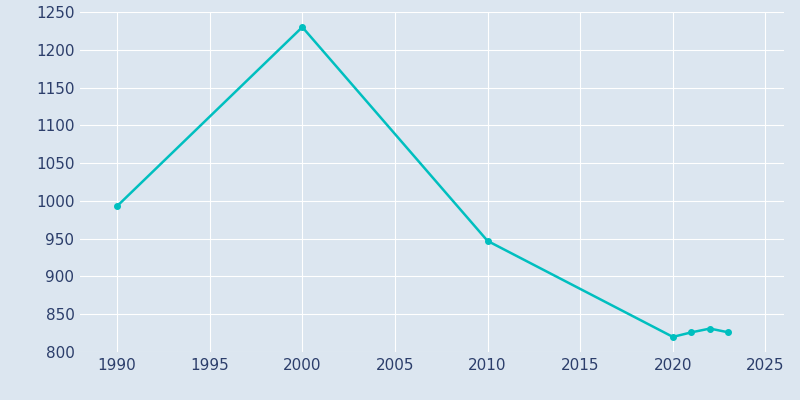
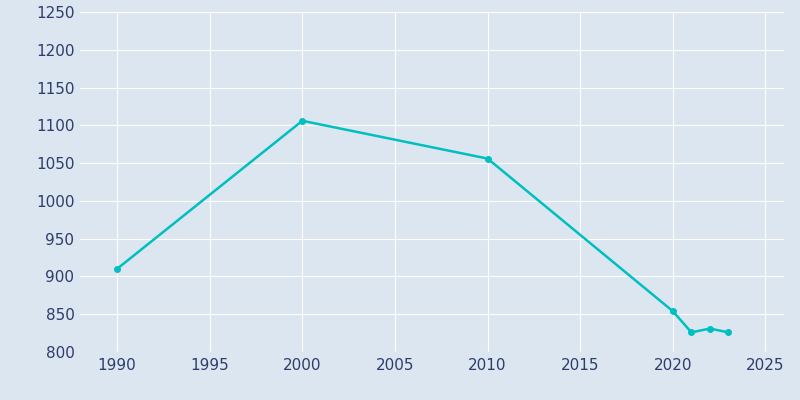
1990: 993 -> 910
2000: 1230 -> 1106
2010: 947 -> 1056
2020: 820 -> 854
